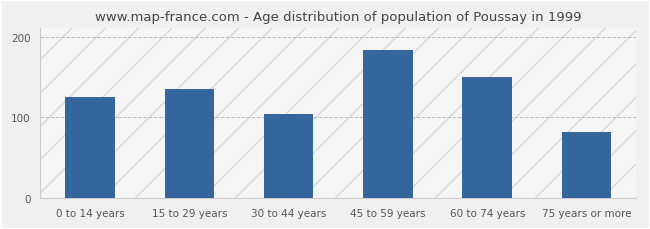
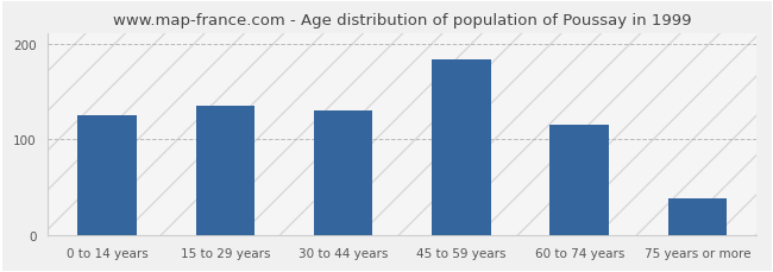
30 to 44 years: 104 -> 130
60 to 74 years: 150 -> 115
75 years or more: 82 -> 38
